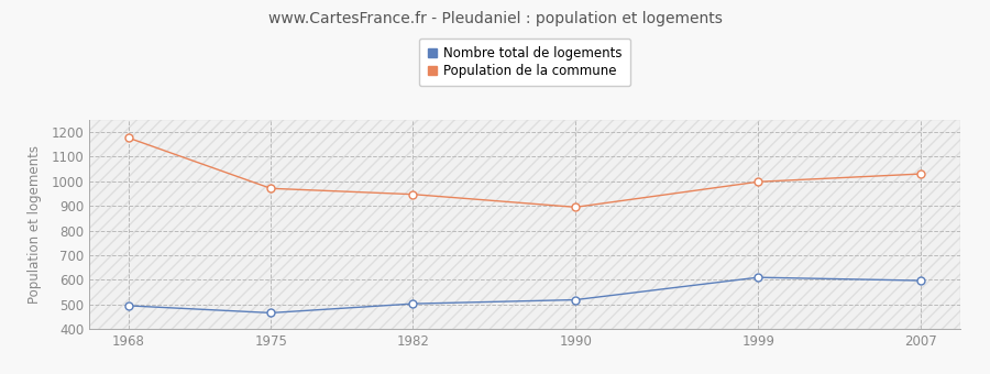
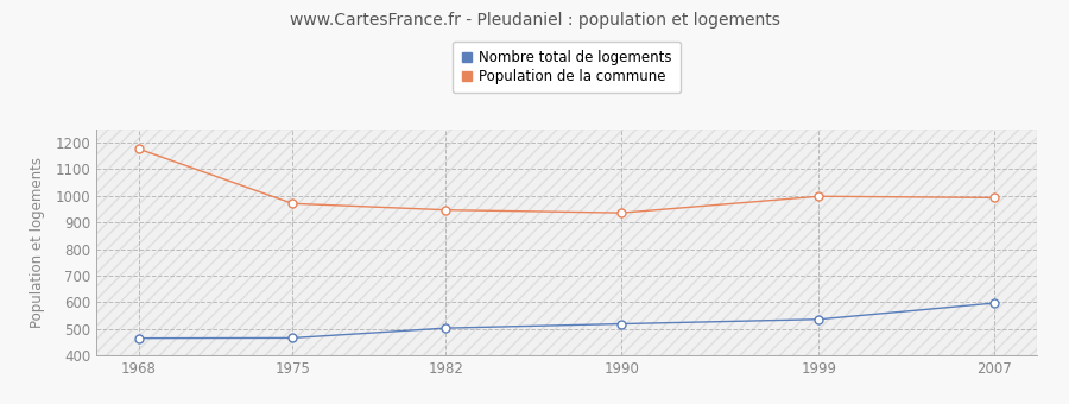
Nombre total de logements/1968: 495 -> 465
Population de la commune/1990: 895 -> 936
Nombre total de logements/1999: 610 -> 536
Population de la commune/2007: 1030 -> 993
